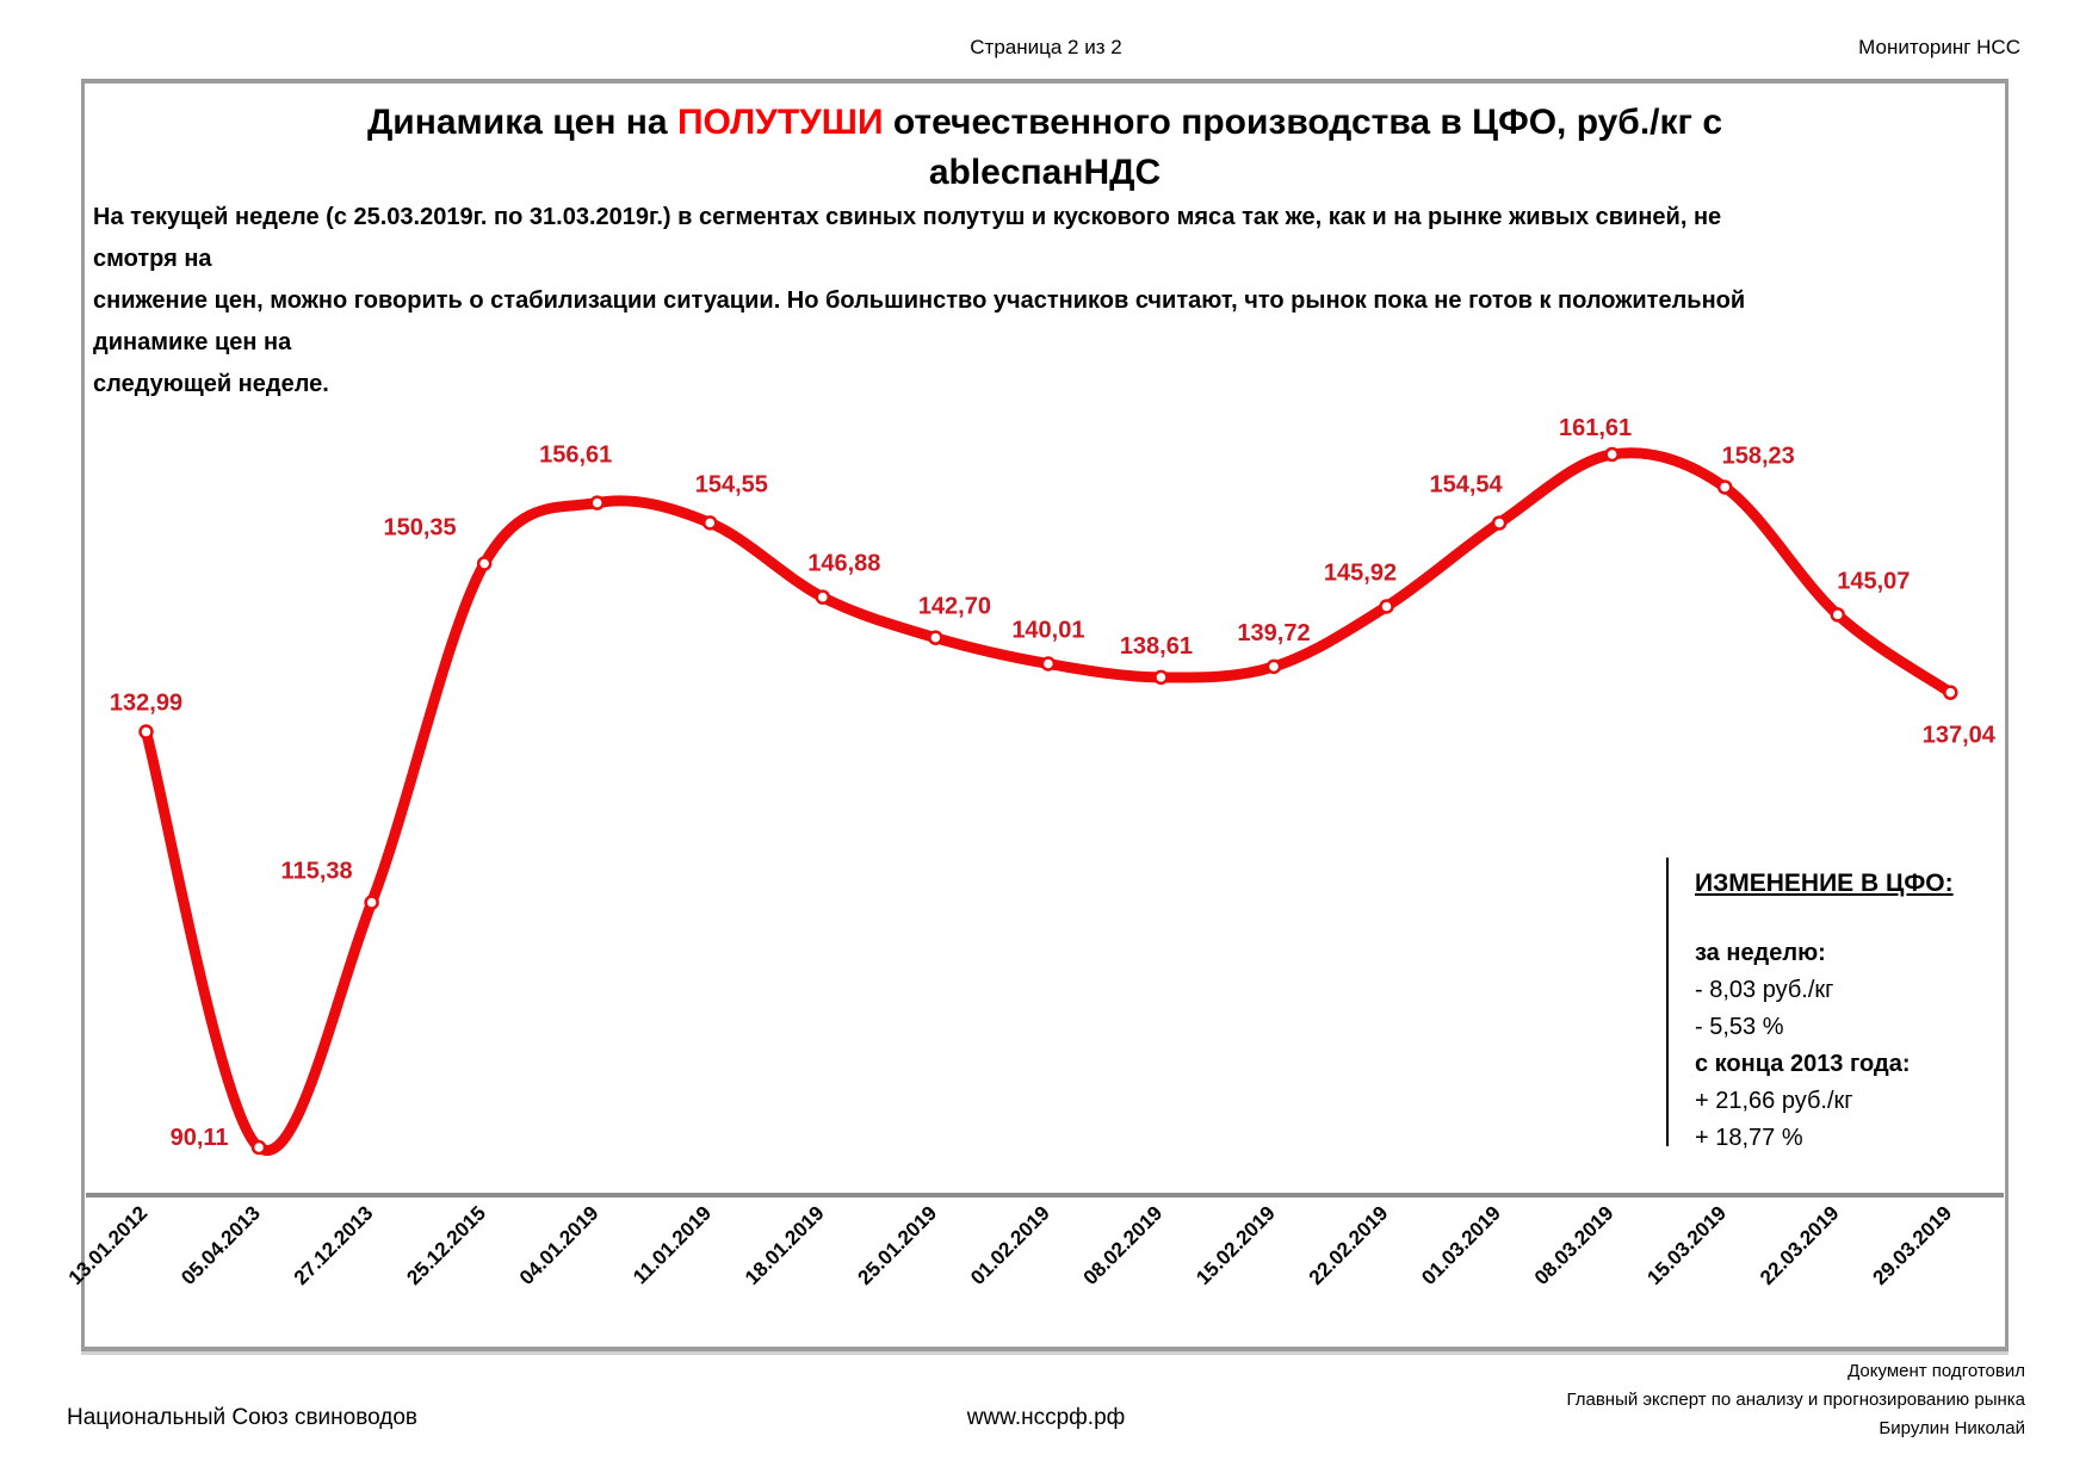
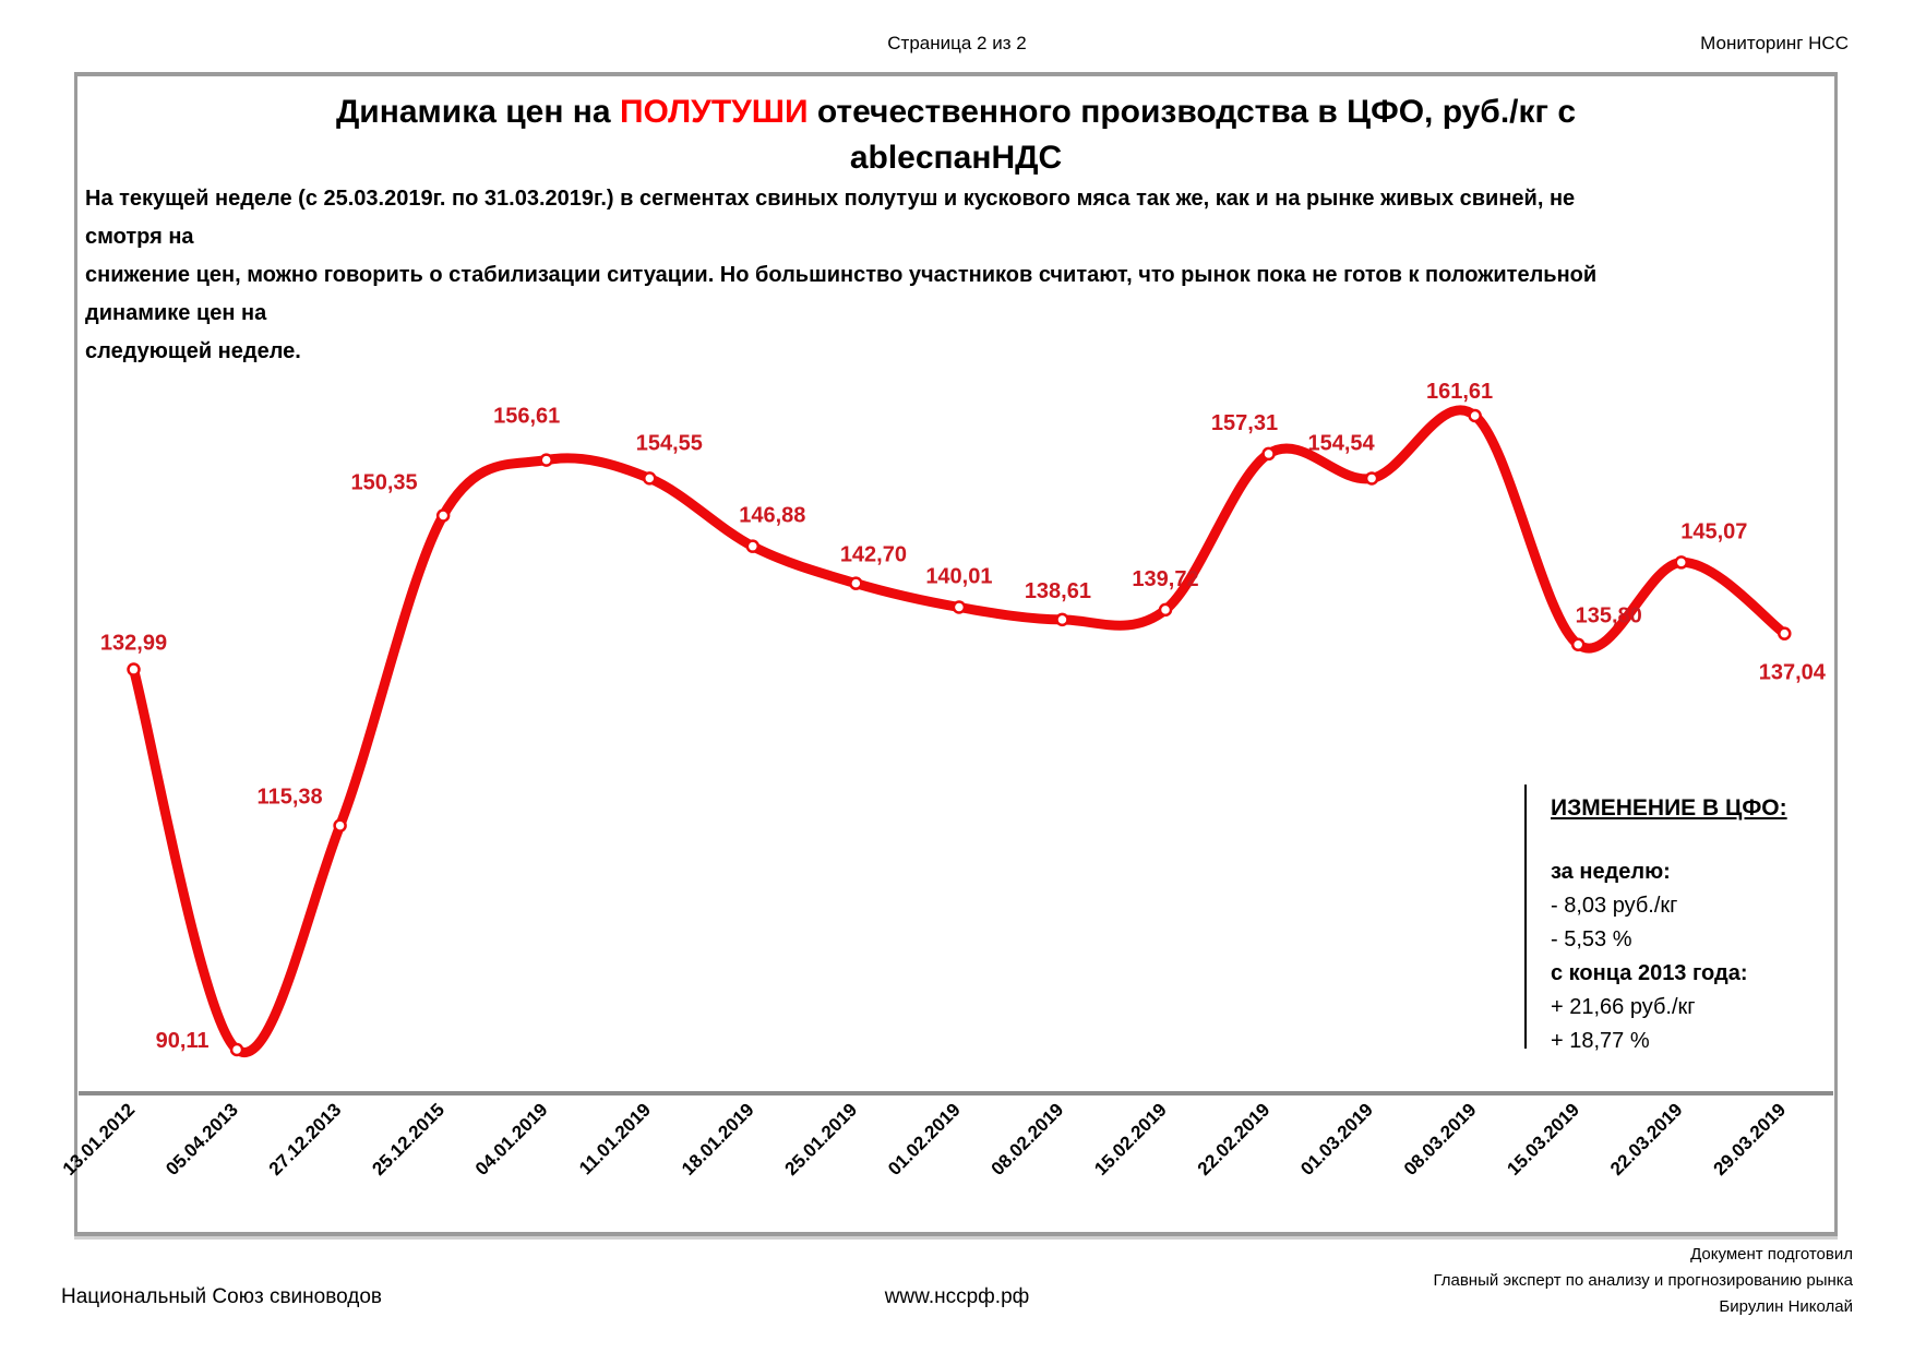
22.02.2019: 145,92 -> 157,31
15.03.2019: 158,23 -> 135,80
